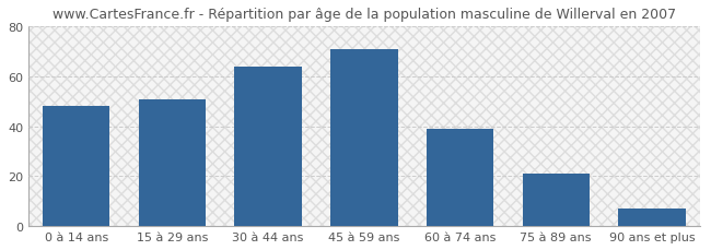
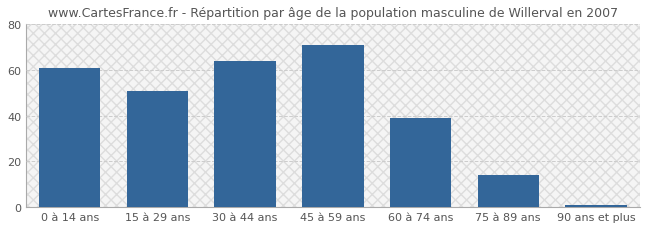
0 à 14 ans: 48 -> 61
75 à 89 ans: 21 -> 14
90 ans et plus: 7 -> 1
